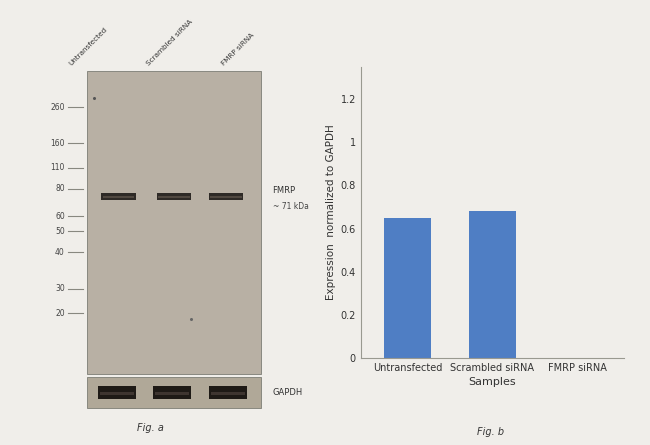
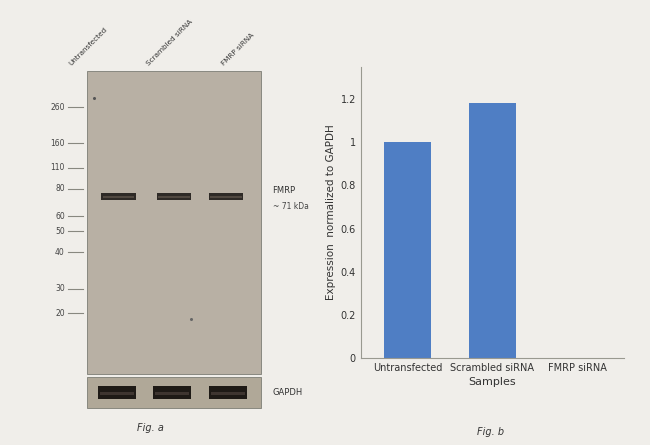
Untransfected: 0.65 -> 1.00
Scrambled siRNA: 0.68 -> 1.18
